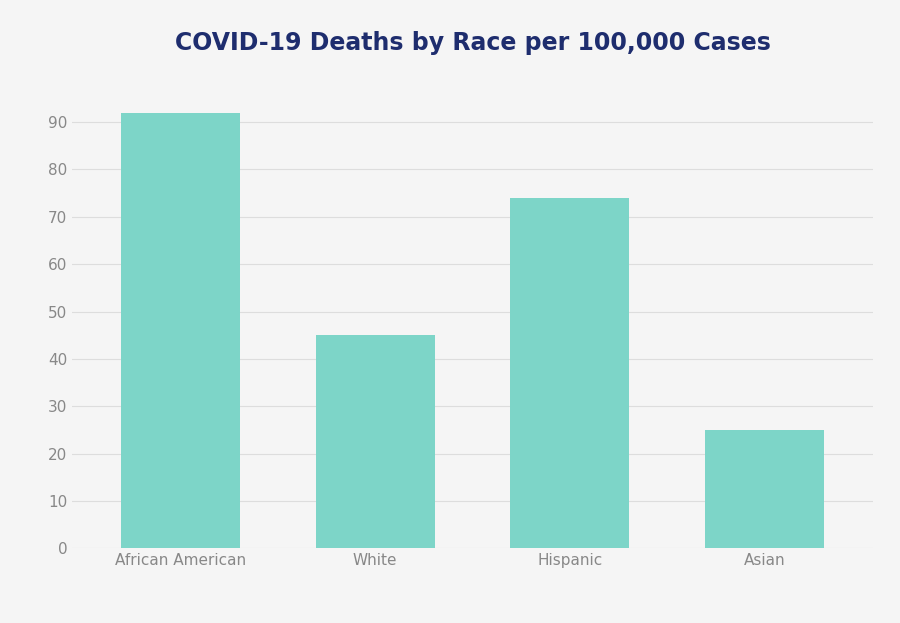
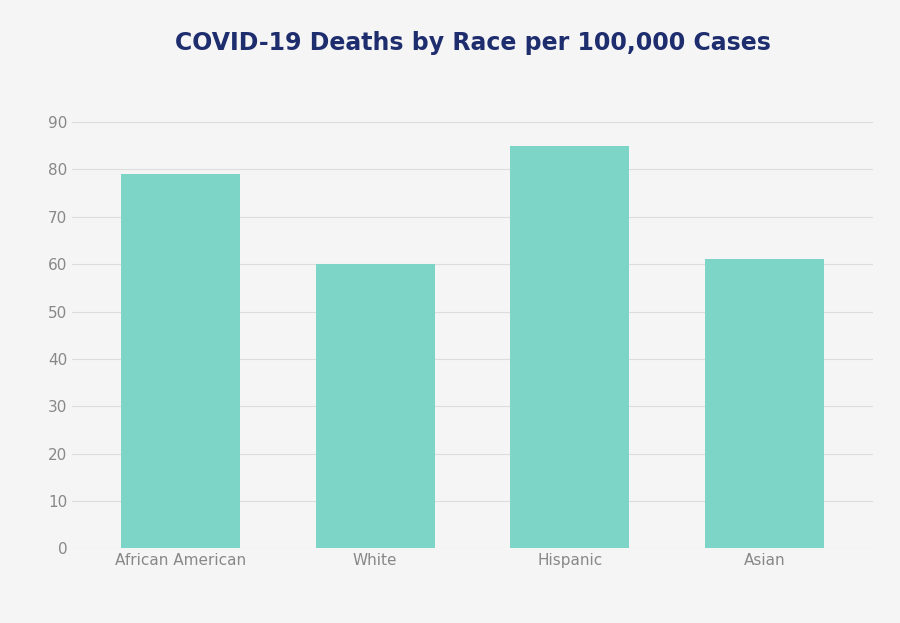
African American: 92 -> 79
White: 45 -> 60
Hispanic: 74 -> 85
Asian: 25 -> 61
